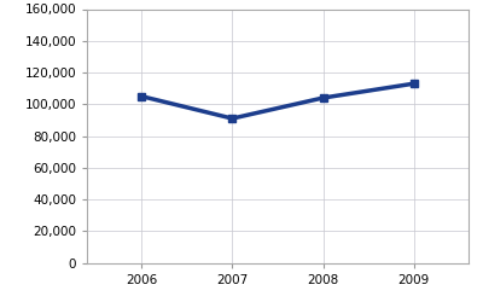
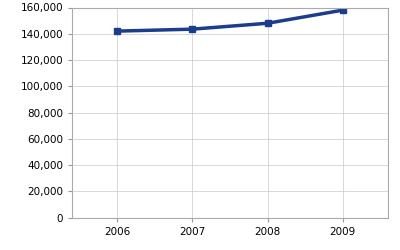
2006: 105,000 -> 142,000
2007: 91,000 -> 144,000
2008: 104,000 -> 148,000
2009: 113,000 -> 158,000
